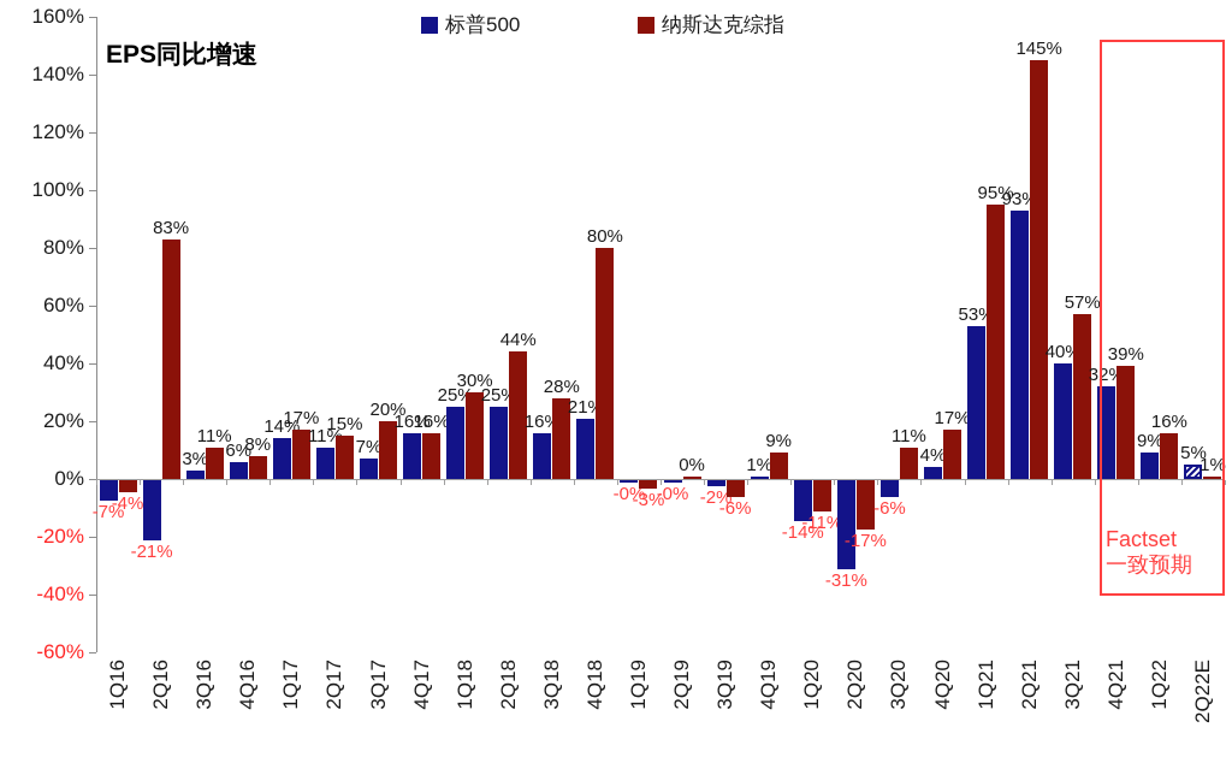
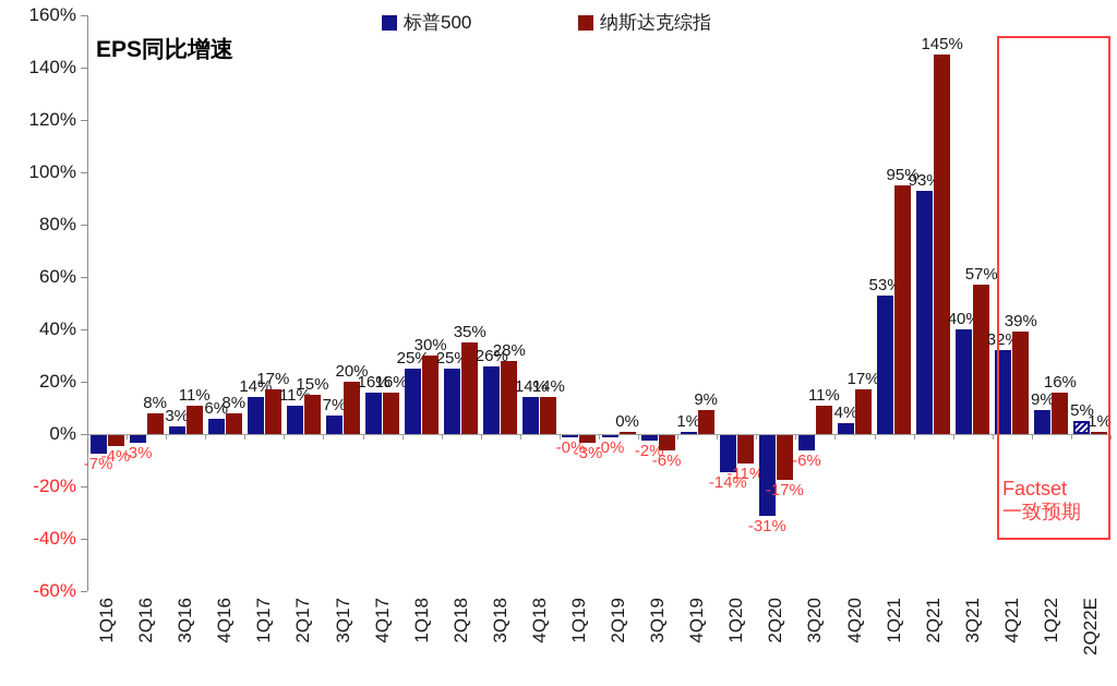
标普500/2Q16: -21% -> -3%
纳斯达克综指/2Q16: 83% -> 8%
纳斯达克综指/2Q18: 44% -> 35%
标普500/3Q18: 16% -> 26%
标普500/4Q18: 21% -> 14%
纳斯达克综指/4Q18: 80% -> 14%
